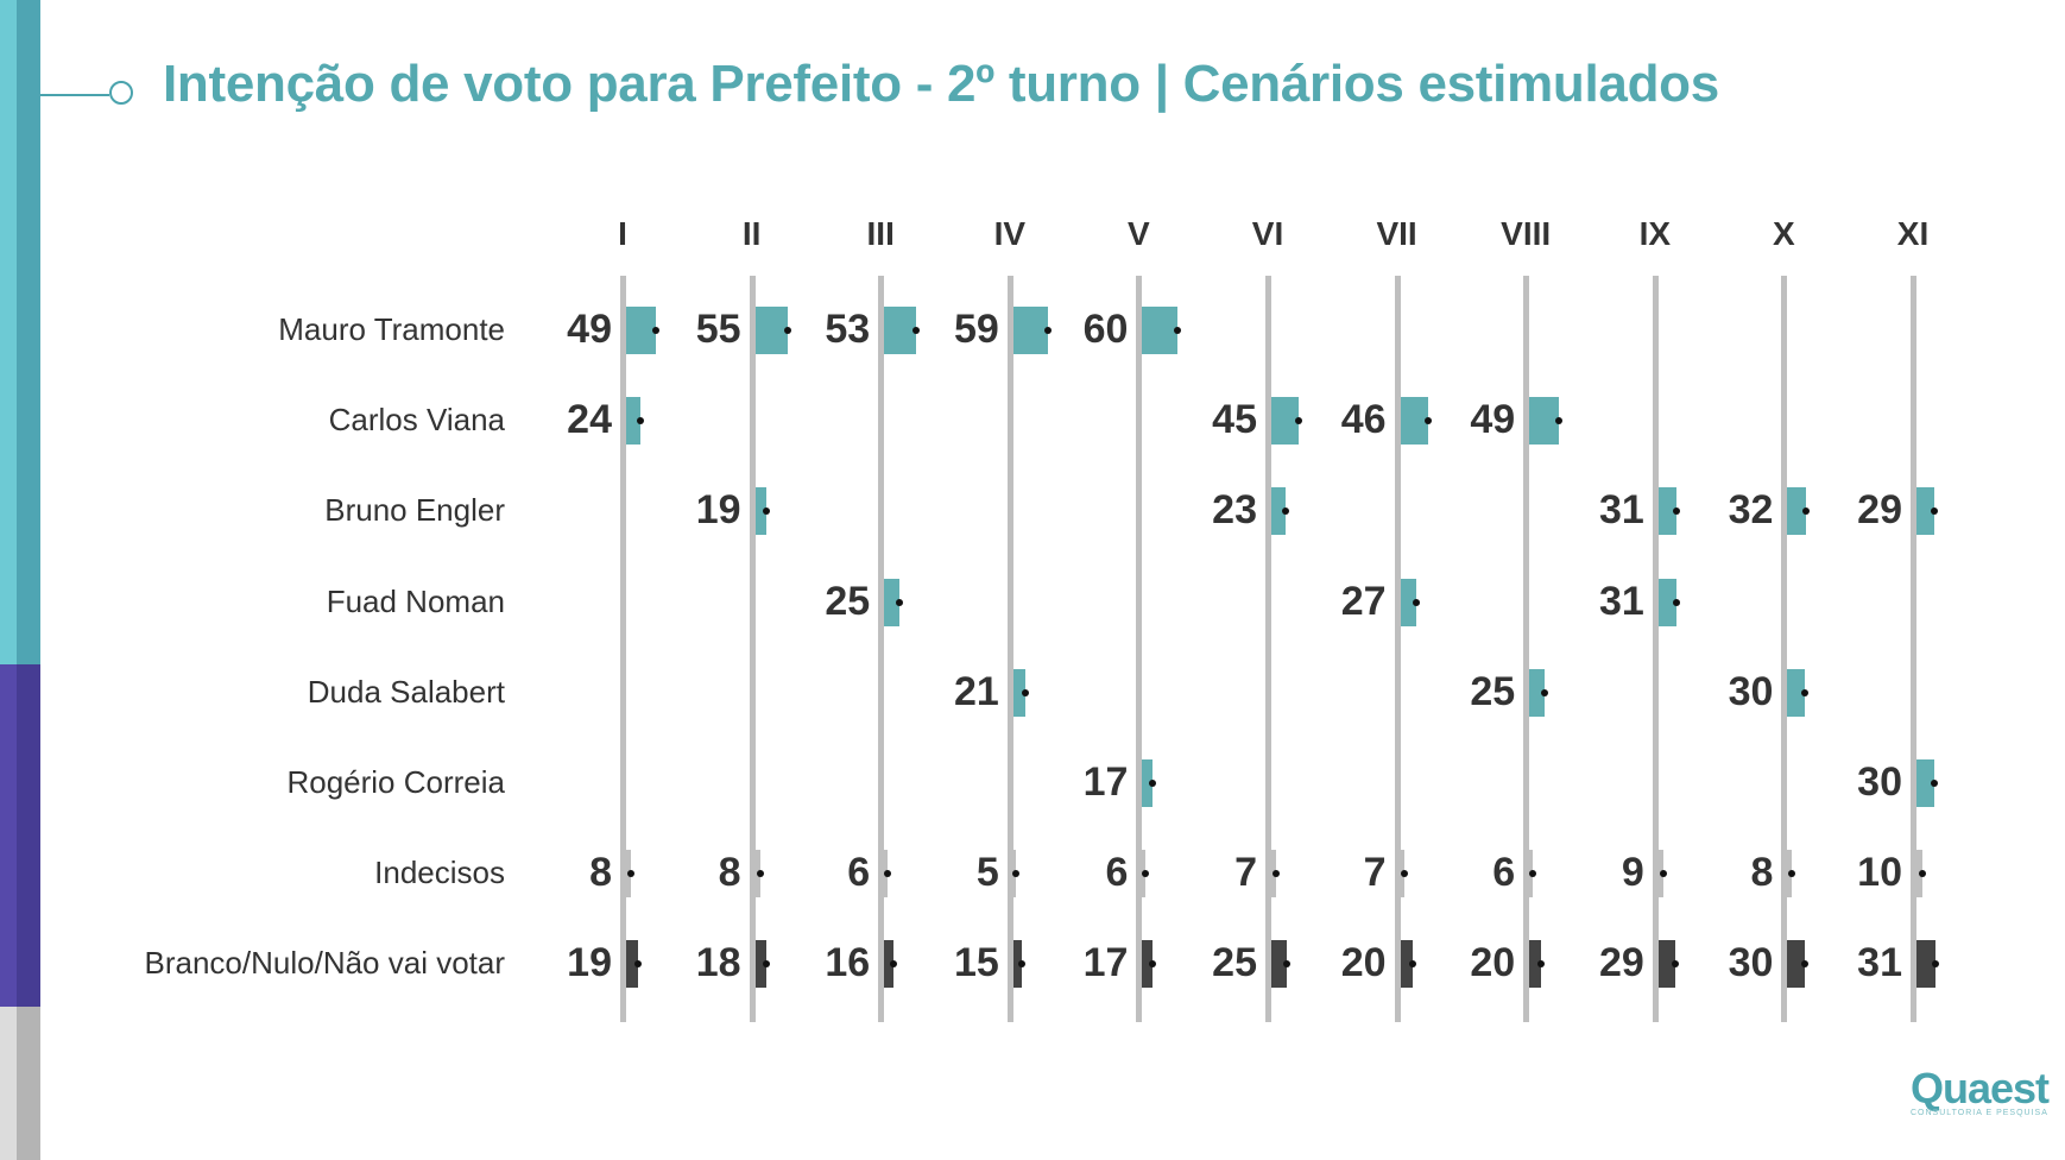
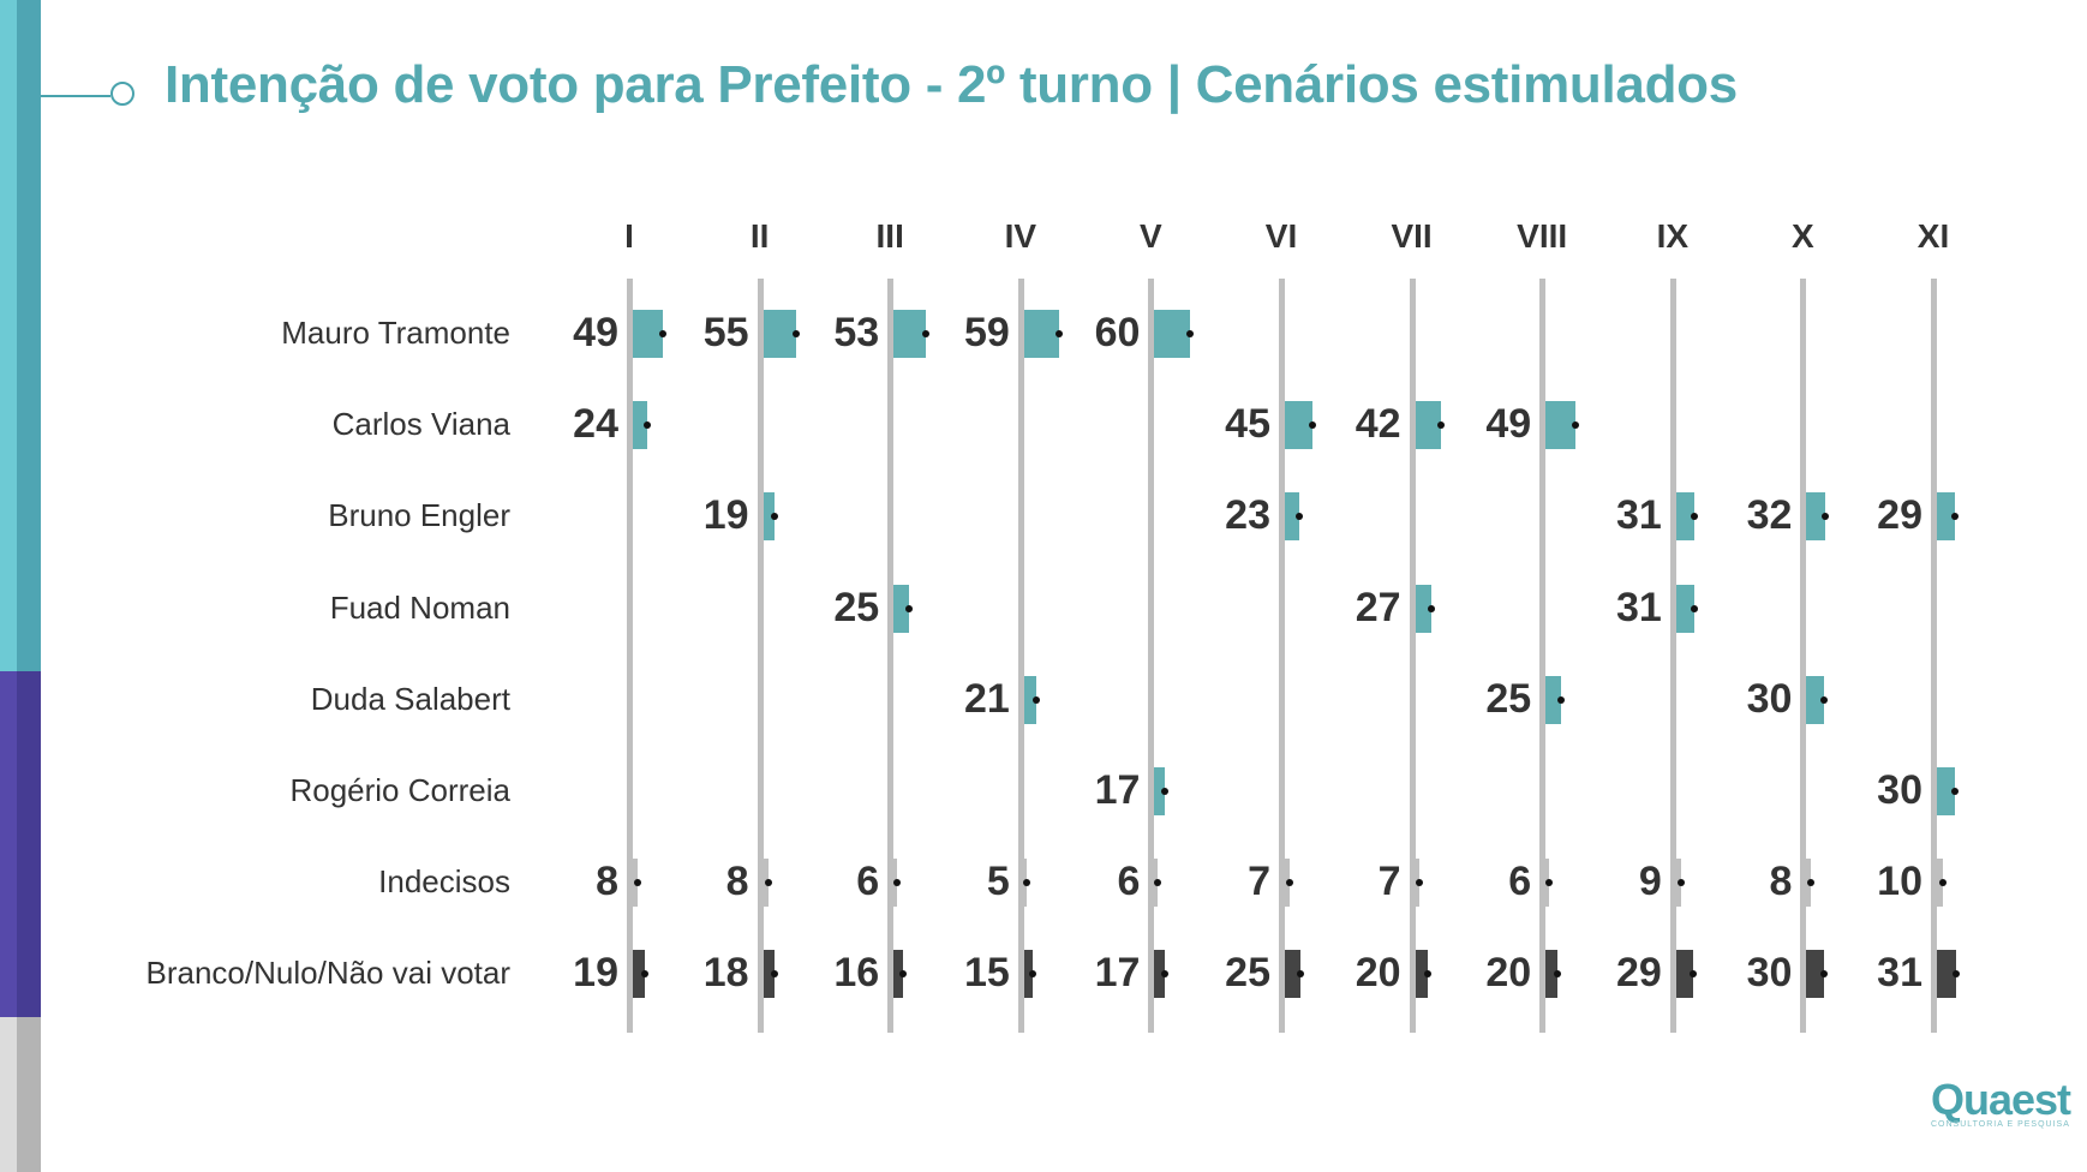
Carlos Viana/VII: 46 -> 42
